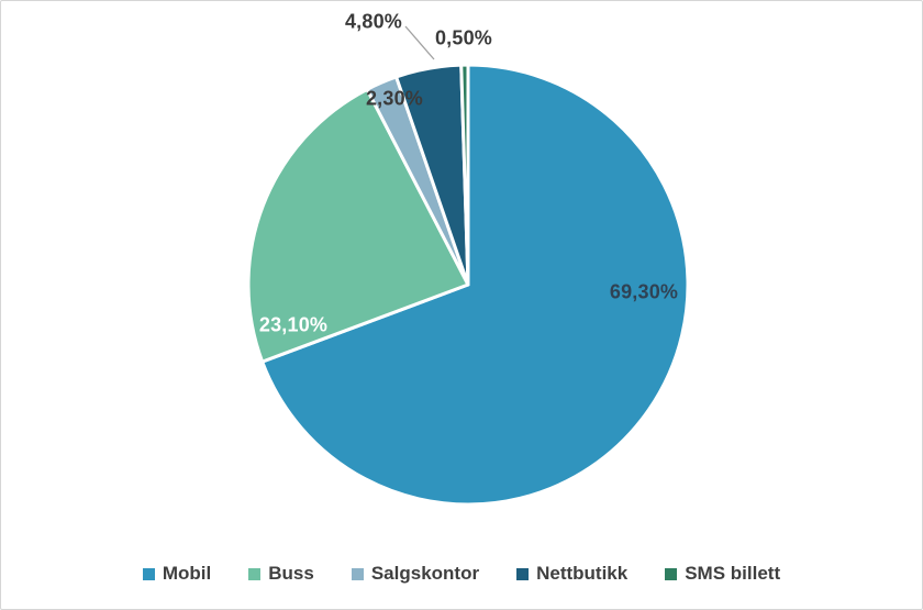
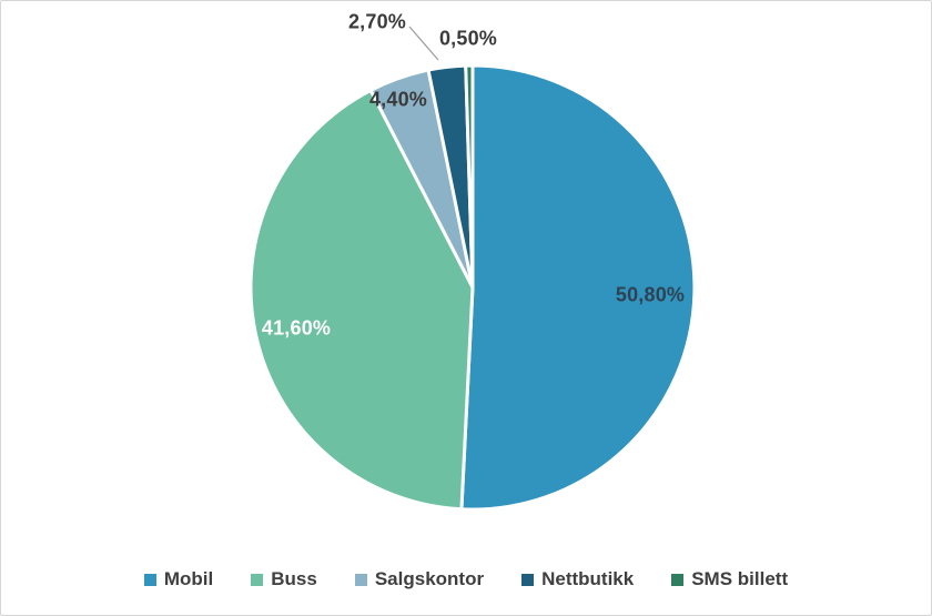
Mobil: 69,30% -> 50,80%
Buss: 23,10% -> 41,60%
Salgskontor: 2,30% -> 4,40%
Nettbutikk: 4,80% -> 2,70%
